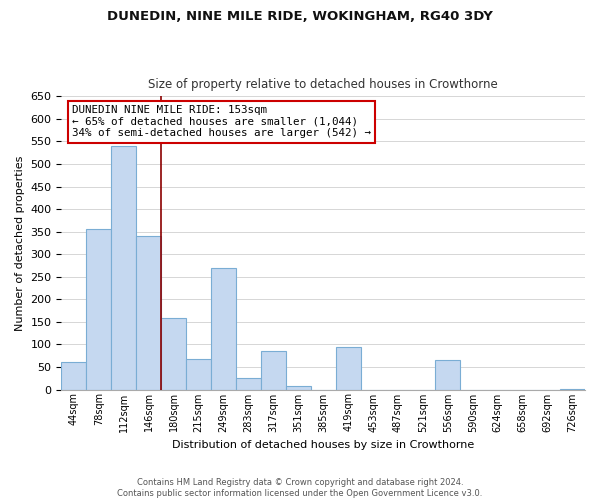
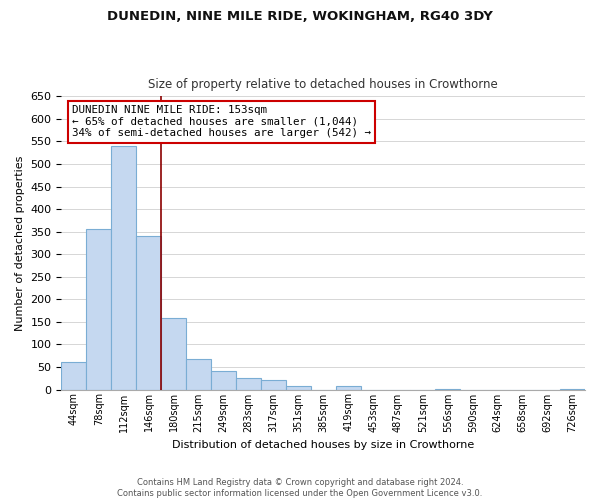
249sqm: 270 -> 42
317sqm: 85 -> 20
419sqm: 95 -> 8
556sqm: 65 -> 2
